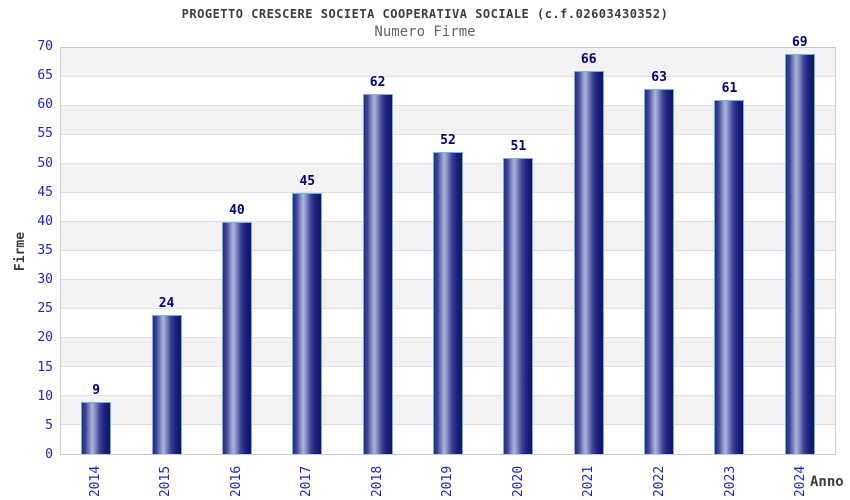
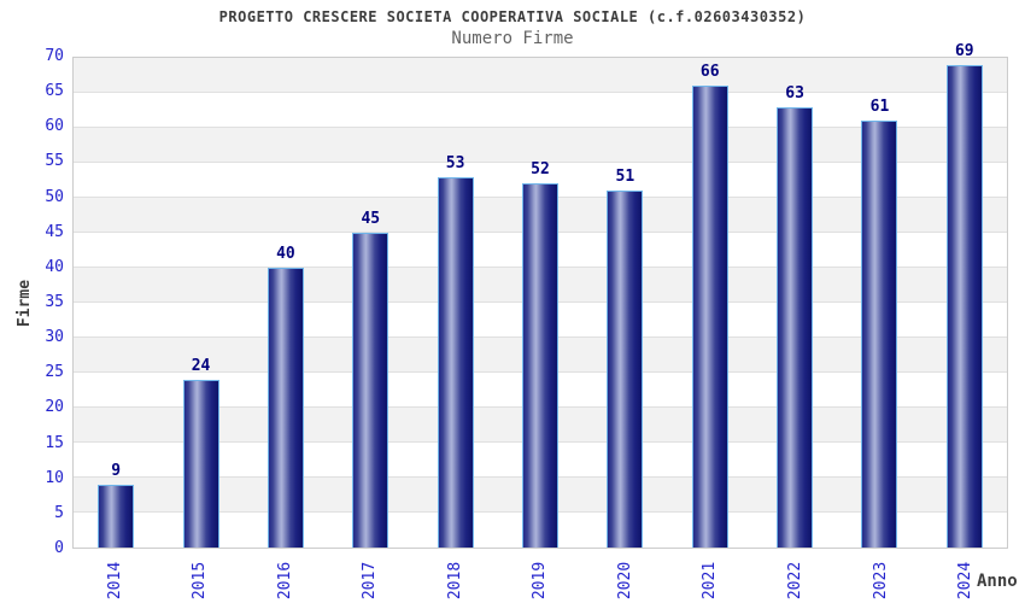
2018: 62 -> 53
